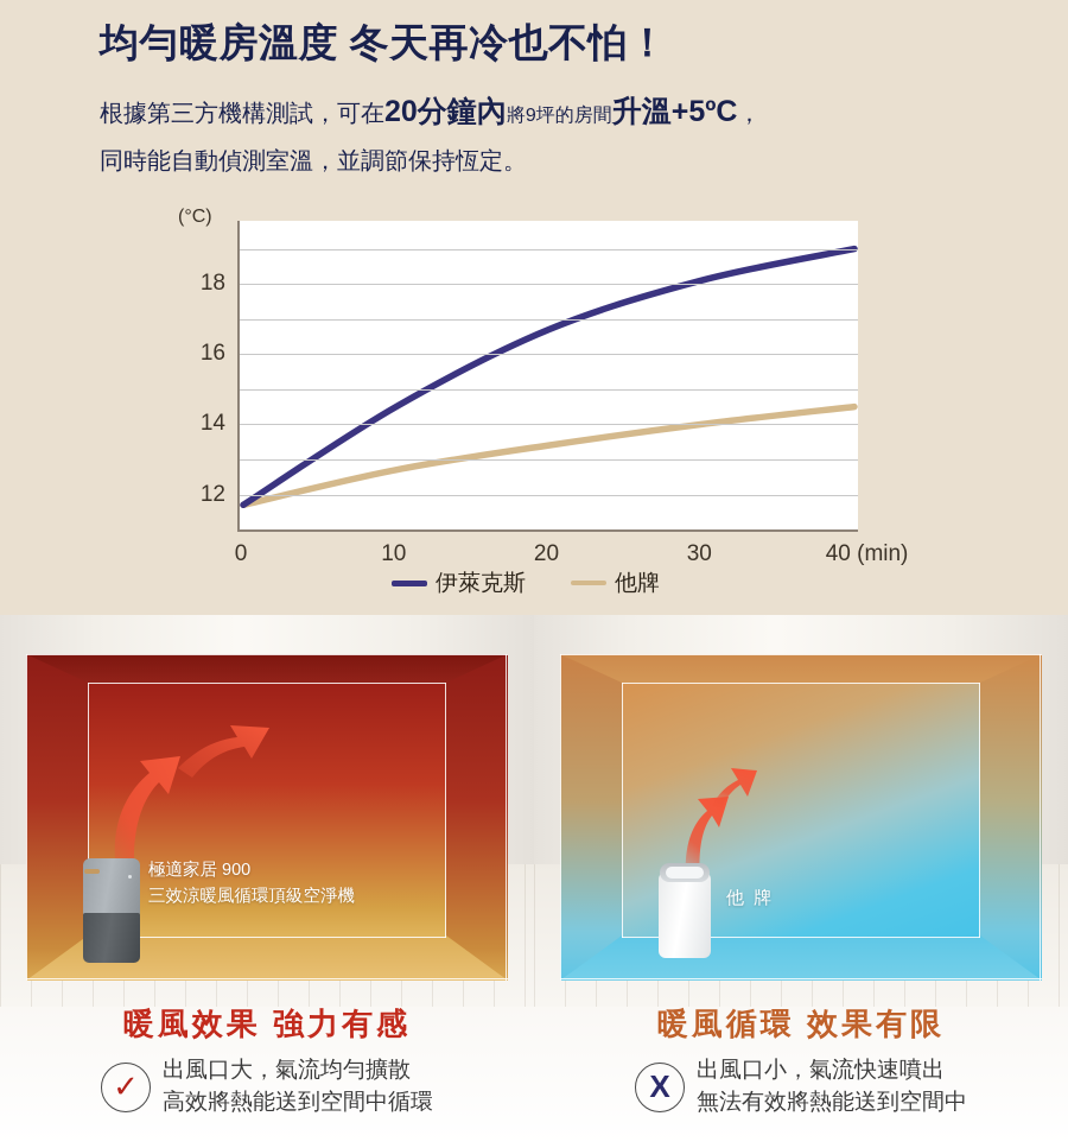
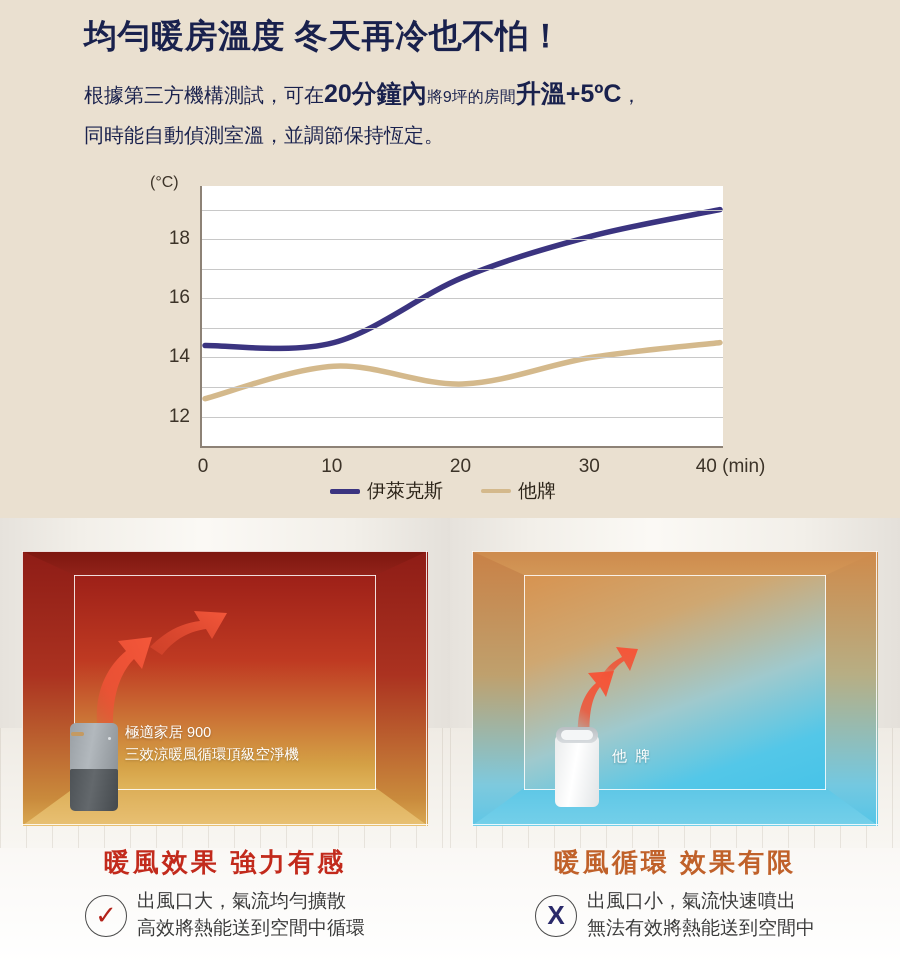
伊萊克斯/0: 11.7 -> 14.4
他牌/0: 11.7 -> 12.6
他牌/10: 12.7 -> 13.7
他牌/20: 13.4 -> 13.1
